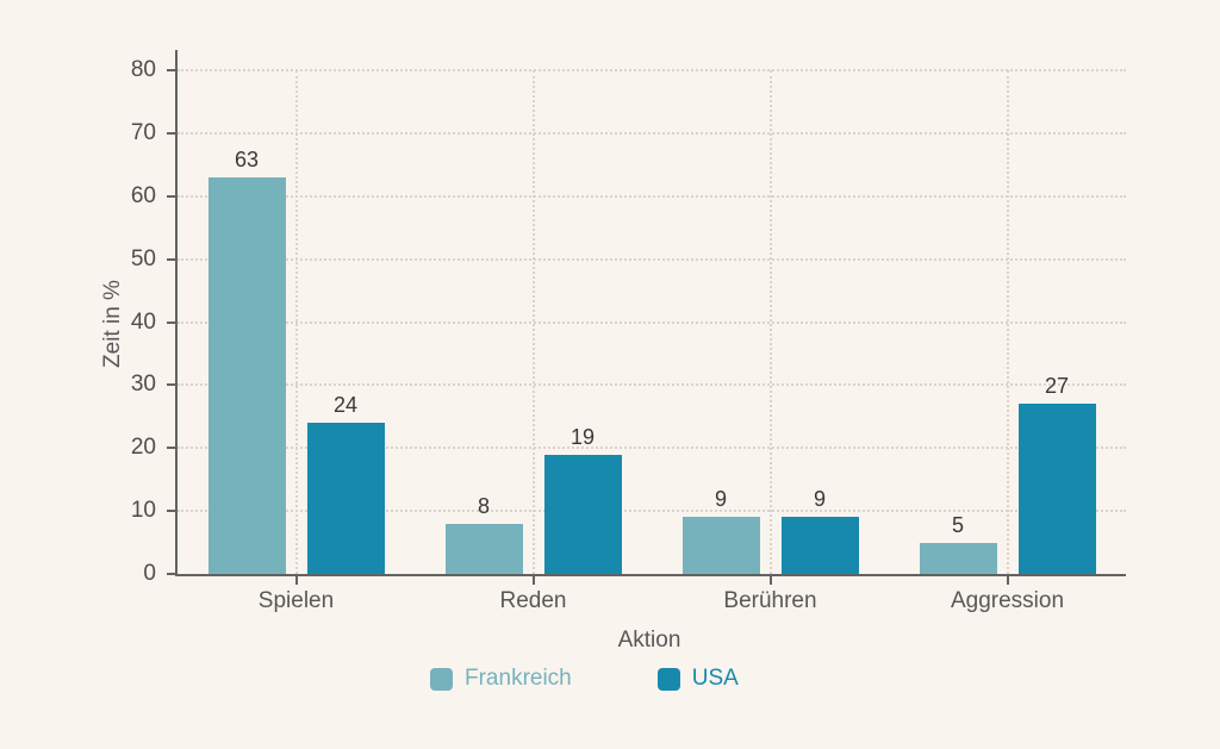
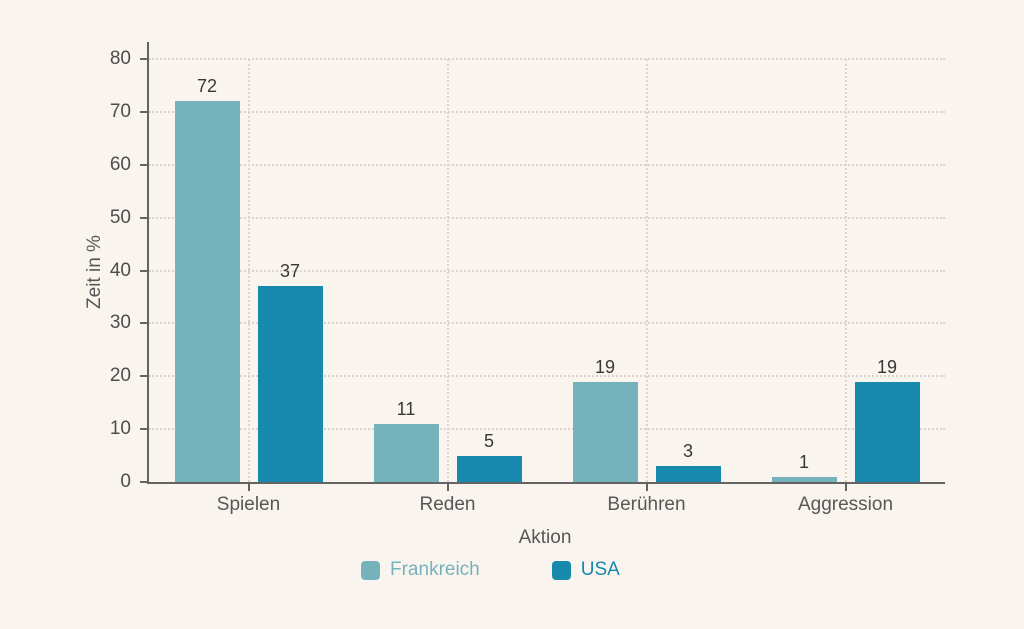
Frankreich/Spielen: 63 -> 72
USA/Spielen: 24 -> 37
Frankreich/Reden: 8 -> 11
USA/Reden: 19 -> 5
Frankreich/Berühren: 9 -> 19
USA/Berühren: 9 -> 3
Frankreich/Aggression: 5 -> 1
USA/Aggression: 27 -> 19
